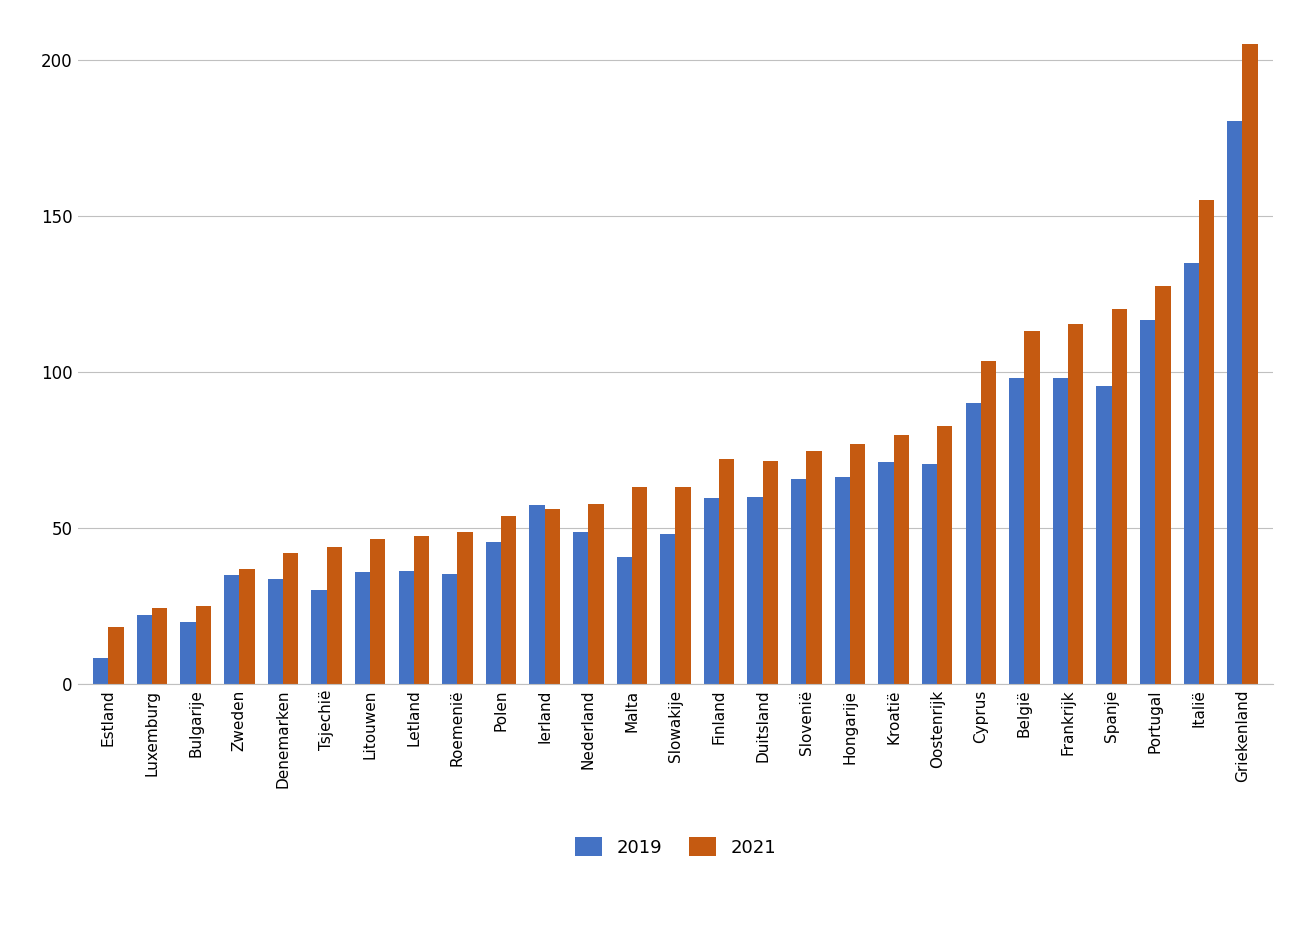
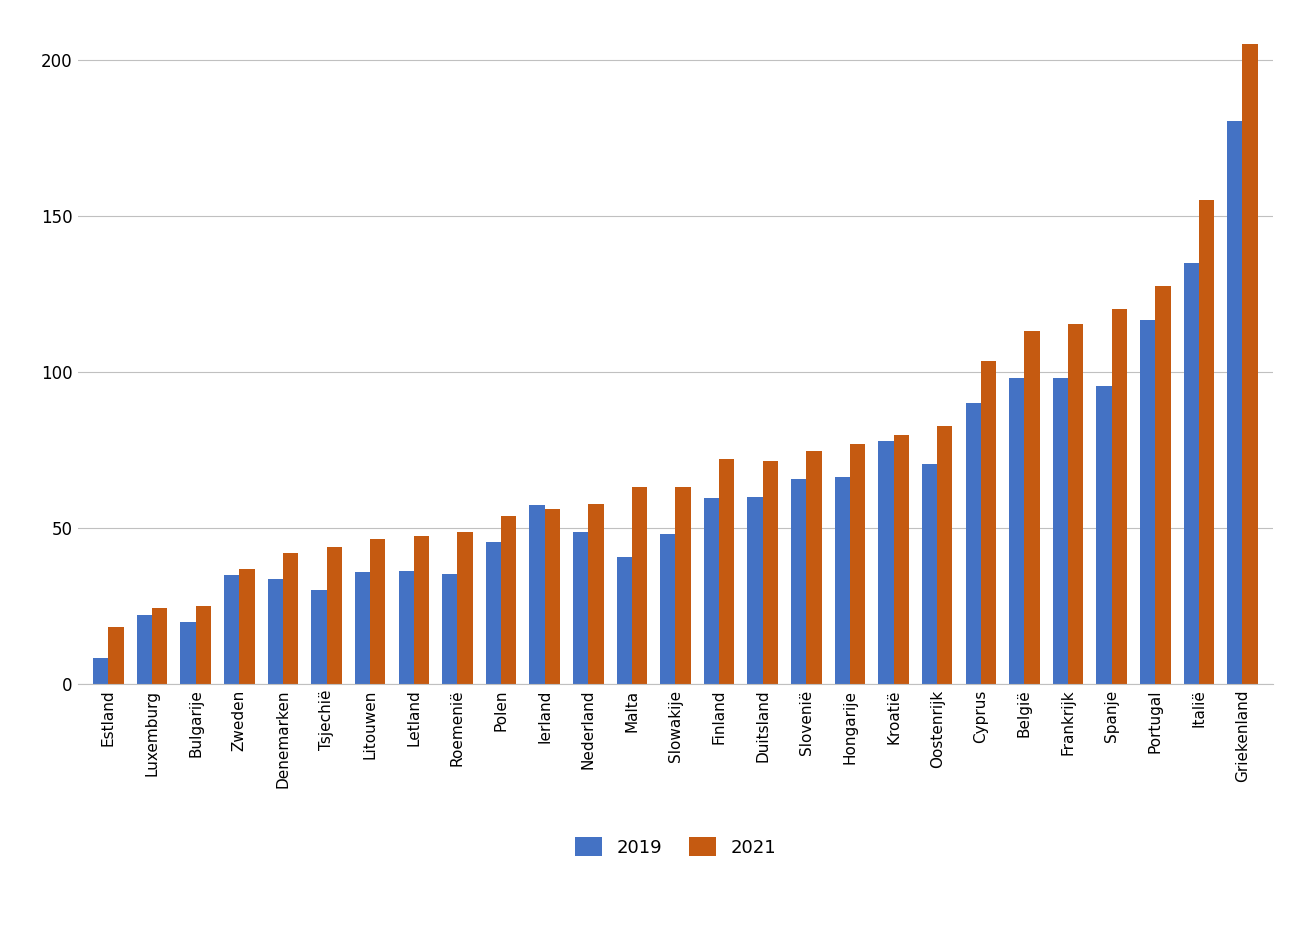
2019/Kroatië: 71.1 -> 78.0
